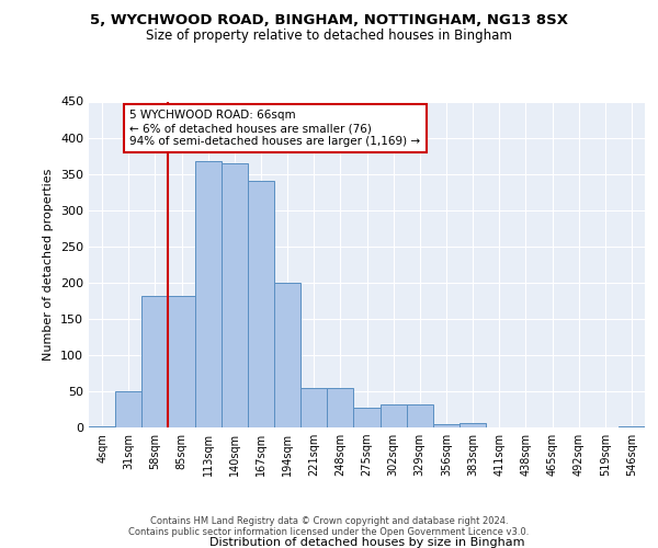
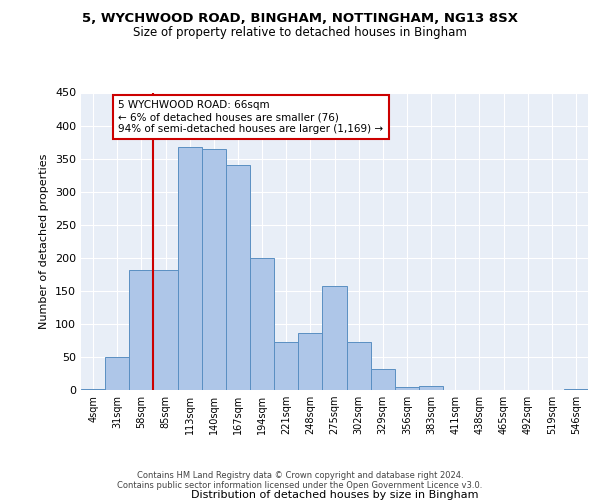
221sqm: 55 -> 72
248sqm: 54 -> 86
275sqm: 27 -> 158
302sqm: 32 -> 72
